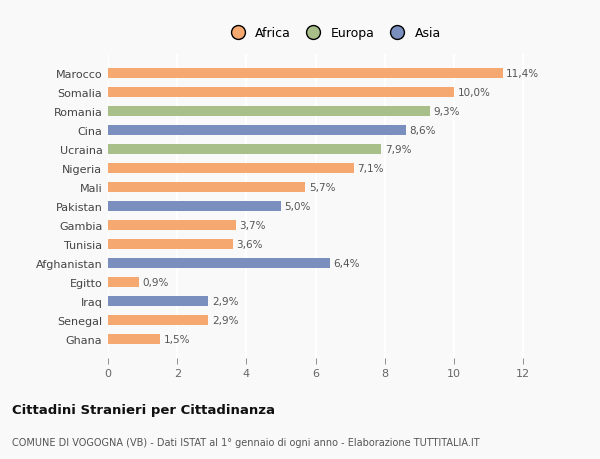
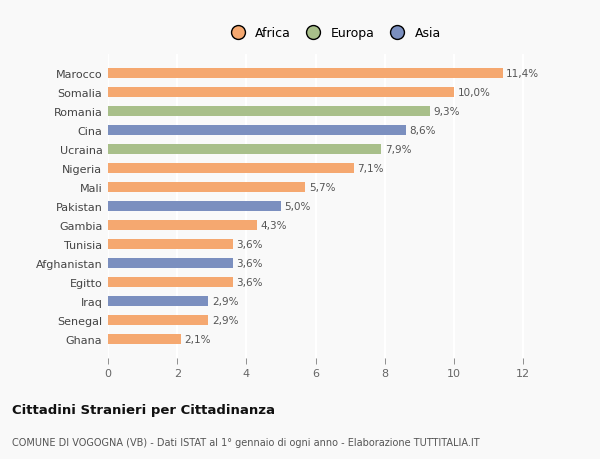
Gambia: 3,7% -> 4,3%
Afghanistan: 6,4% -> 3,6%
Egitto: 0,9% -> 3,6%
Ghana: 1,5% -> 2,1%
